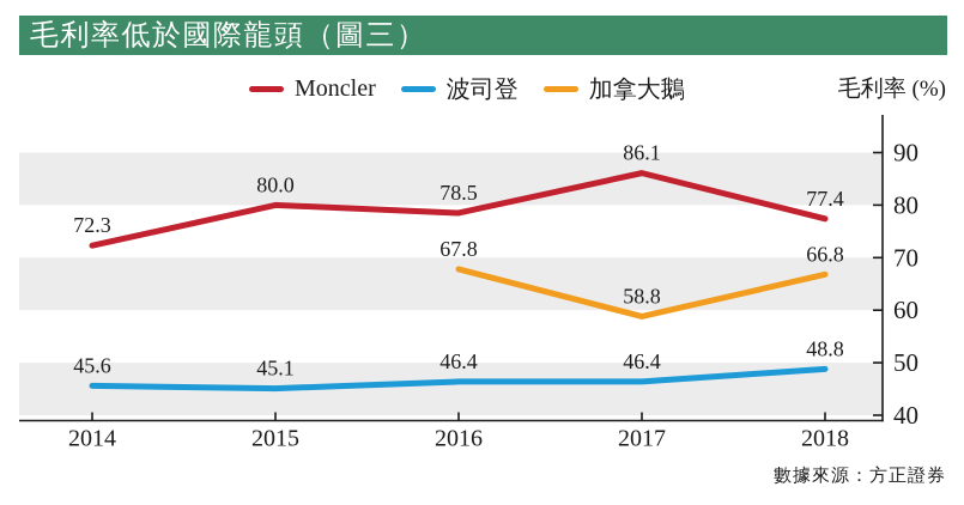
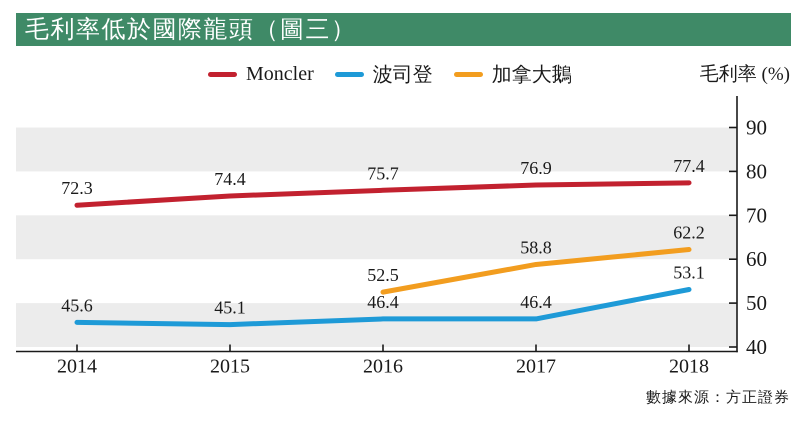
Moncler/2015: 80.0 -> 74.4
Moncler/2016: 78.5 -> 75.7
加拿大鵝/2016: 67.8 -> 52.5
Moncler/2017: 86.1 -> 76.9
波司登/2018: 48.8 -> 53.1
加拿大鵝/2018: 66.8 -> 62.2
